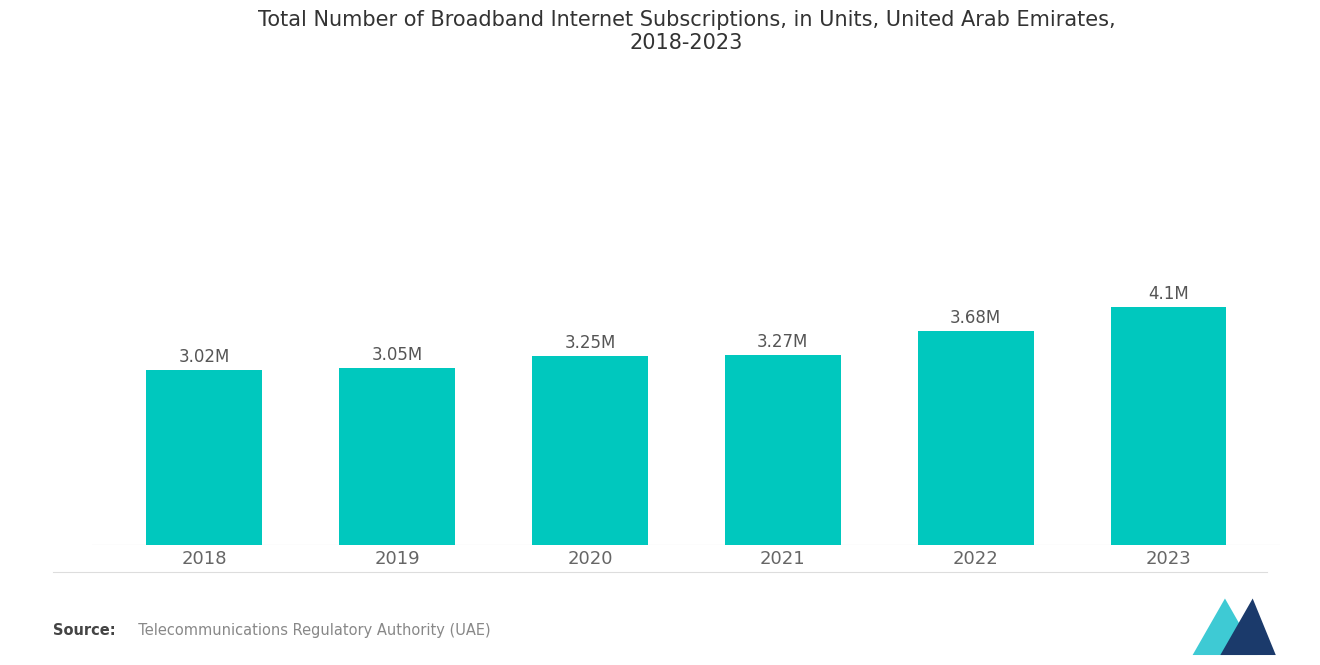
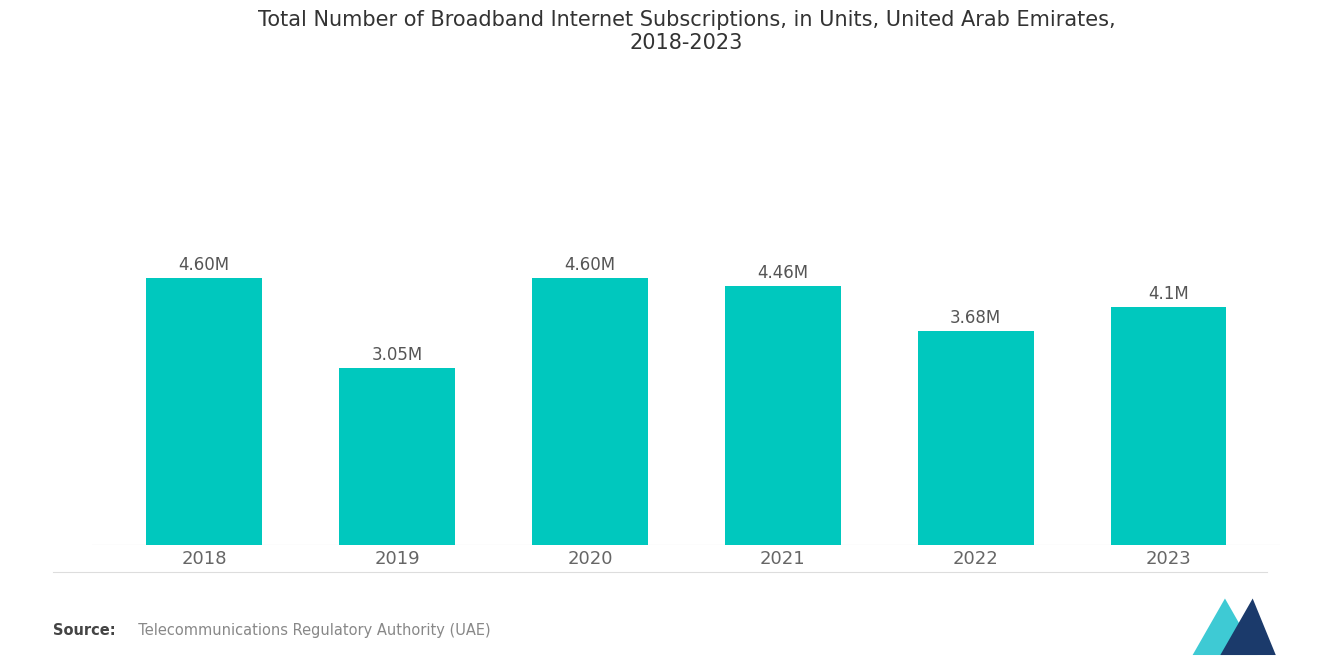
2018: 3.02M -> 4.60M
2020: 3.25M -> 4.60M
2021: 3.27M -> 4.46M
